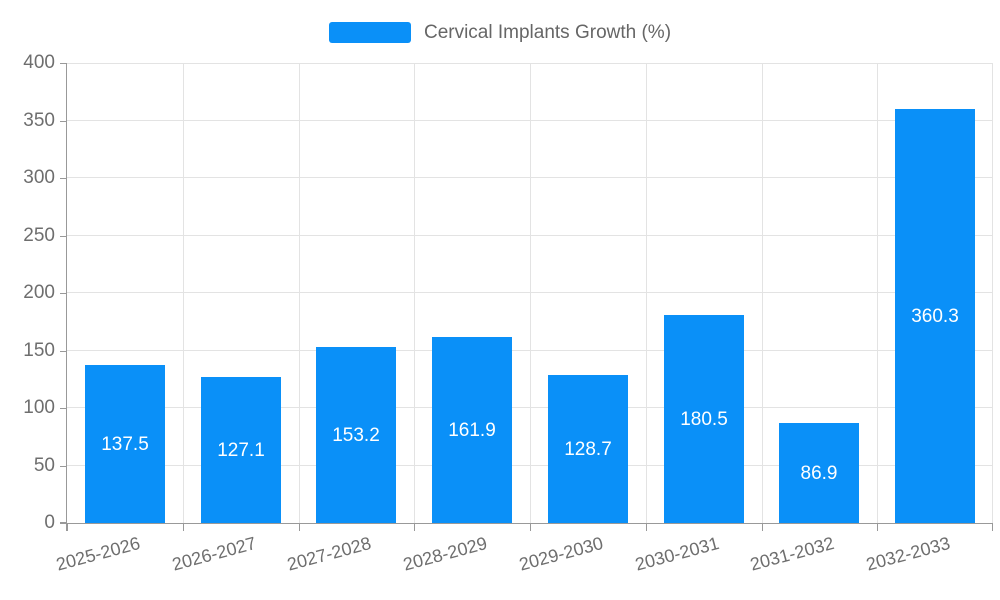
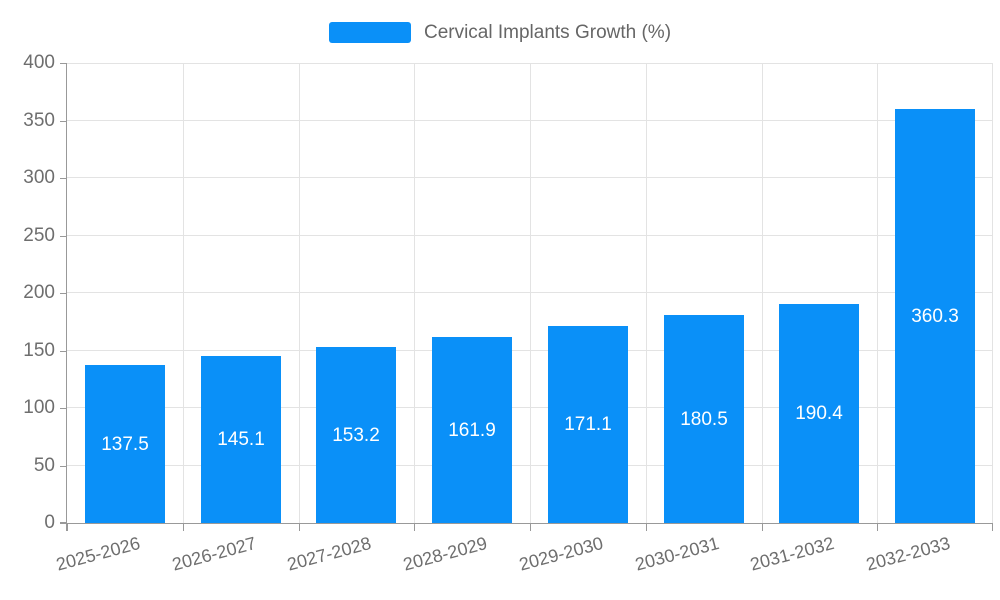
2026-2027: 127.1 -> 145.1
2029-2030: 128.7 -> 171.1
2031-2032: 86.9 -> 190.4
